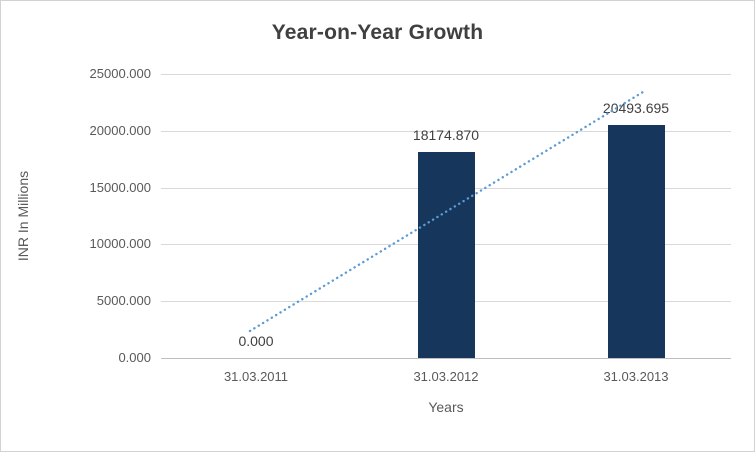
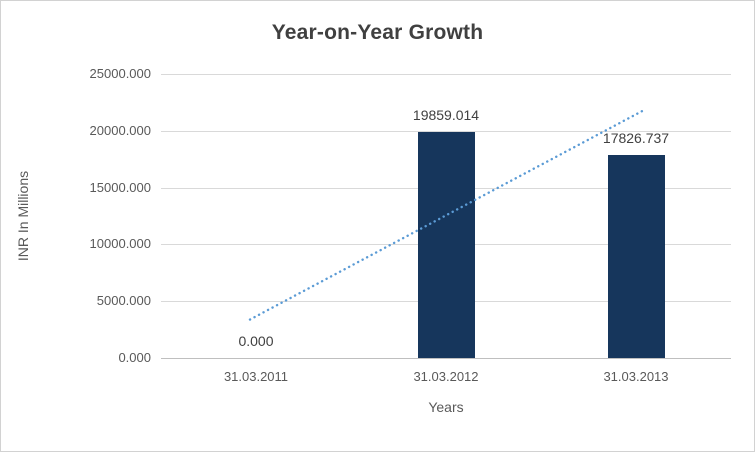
31.03.2012: 18174.870 -> 19859.014
31.03.2013: 20493.695 -> 17826.737
